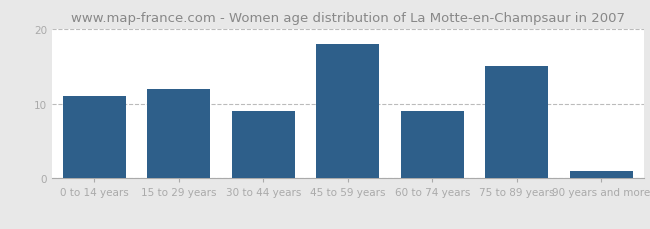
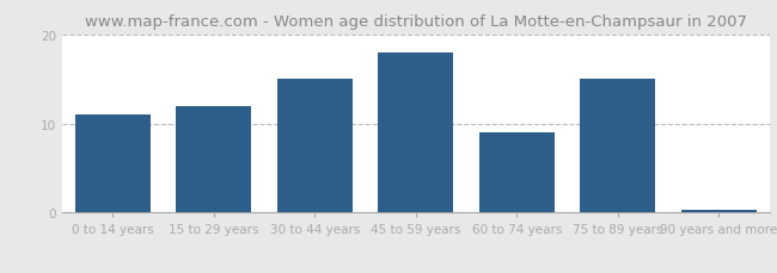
30 to 44 years: 9.0 -> 15.0
90 years and more: 1.0 -> 0.3
